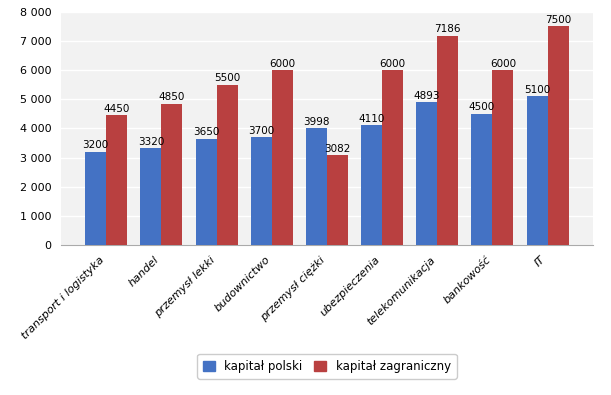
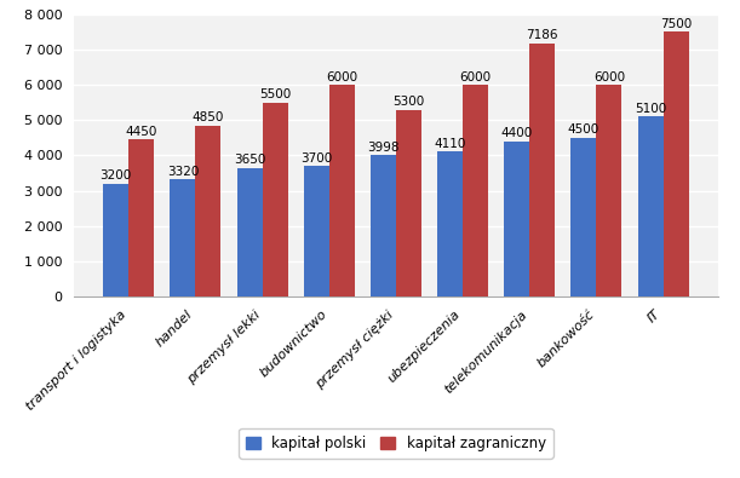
kapitał zagraniczny/przemysł ciężki: 3082 -> 5300
kapitał polski/telekomunikacja: 4893 -> 4400
